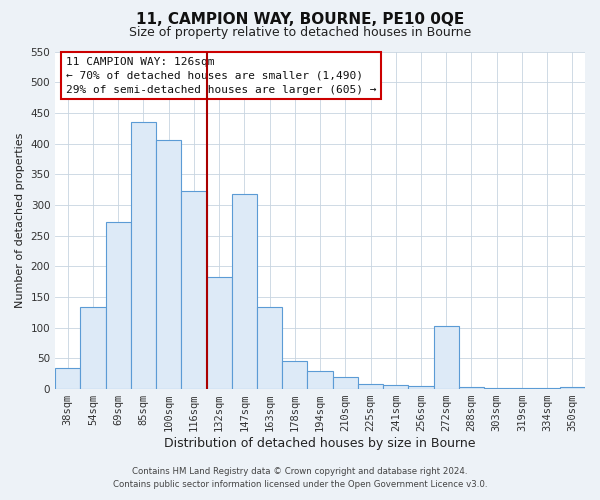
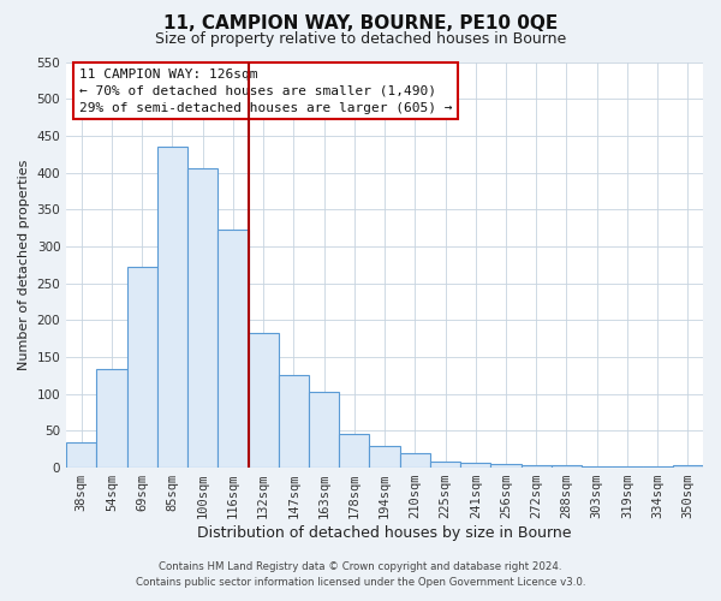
147sqm: 318 -> 126
163sqm: 134 -> 103
272sqm: 102 -> 4
